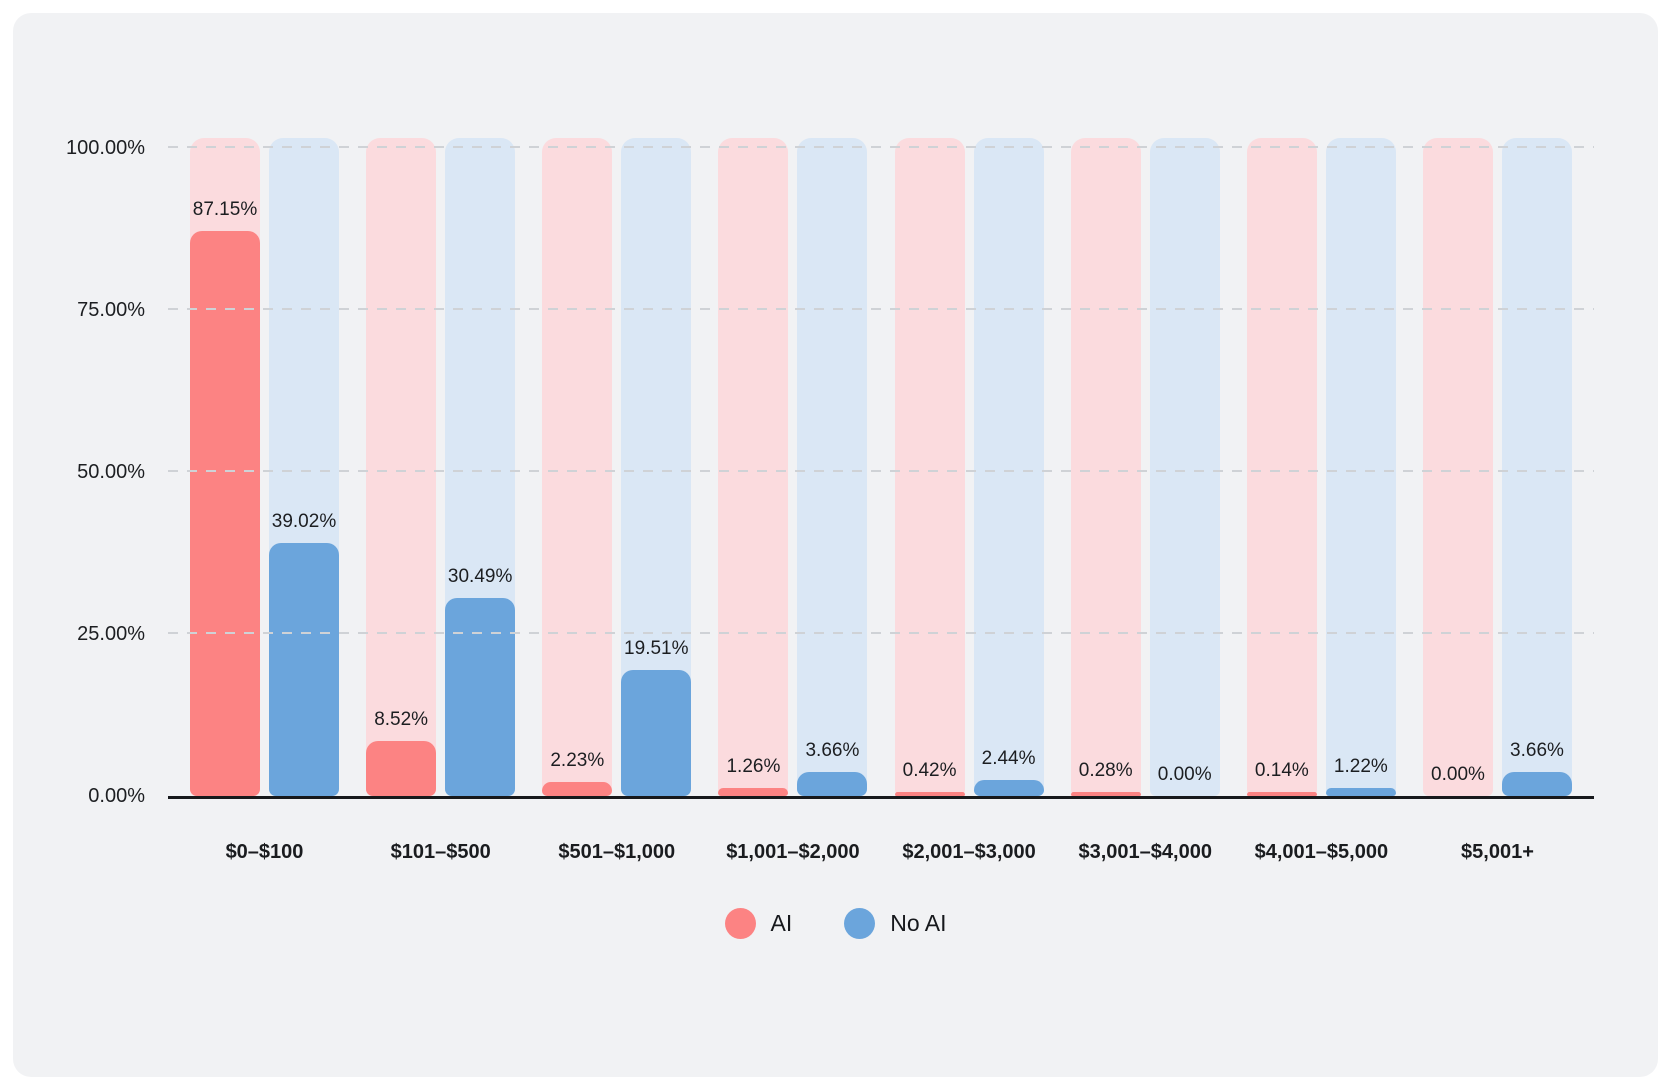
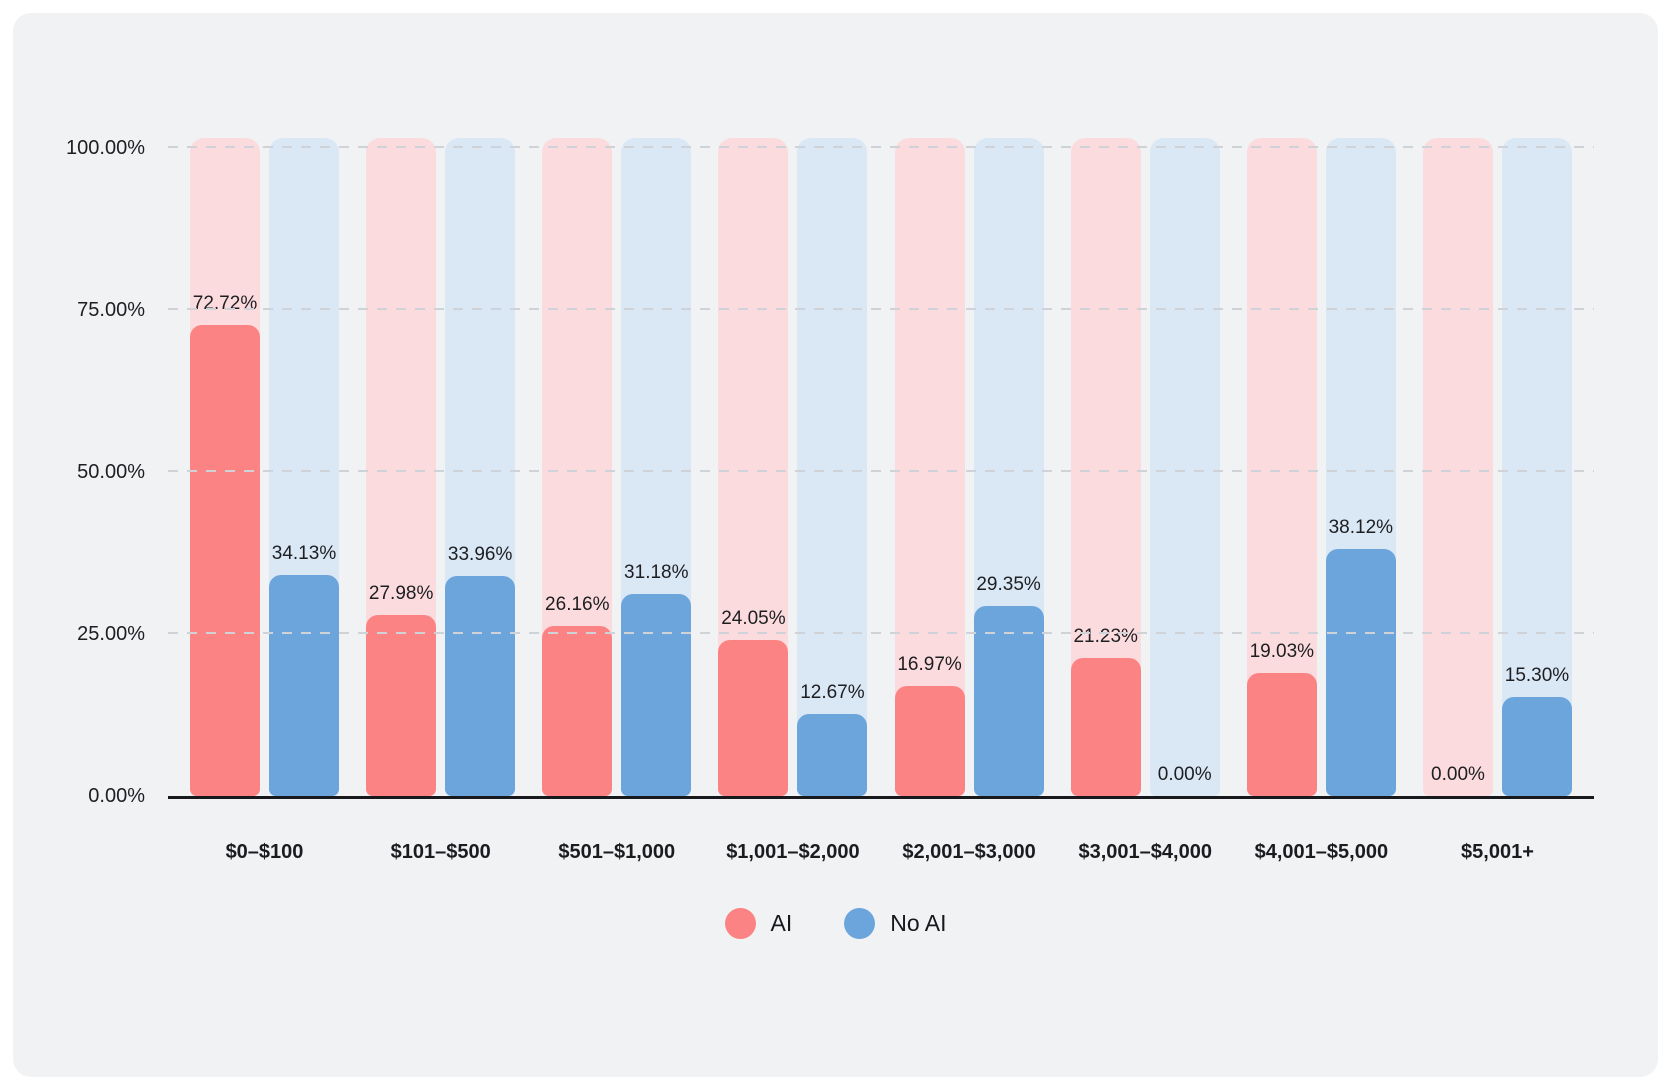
AI/$0–$100: 87.15% -> 72.72%
No AI/$0–$100: 39.02% -> 34.13%
AI/$101–$500: 8.52% -> 27.98%
No AI/$101–$500: 30.49% -> 33.96%
AI/$501–$1,000: 2.23% -> 26.16%
No AI/$501–$1,000: 19.51% -> 31.18%
AI/$1,001–$2,000: 1.26% -> 24.05%
No AI/$1,001–$2,000: 3.66% -> 12.67%
AI/$2,001–$3,000: 0.42% -> 16.97%
No AI/$2,001–$3,000: 2.44% -> 29.35%
AI/$3,001–$4,000: 0.28% -> 21.23%
AI/$4,001–$5,000: 0.14% -> 19.03%
No AI/$4,001–$5,000: 1.22% -> 38.12%
No AI/$5,001+: 3.66% -> 15.30%
